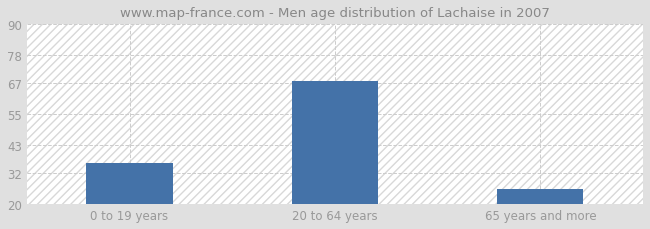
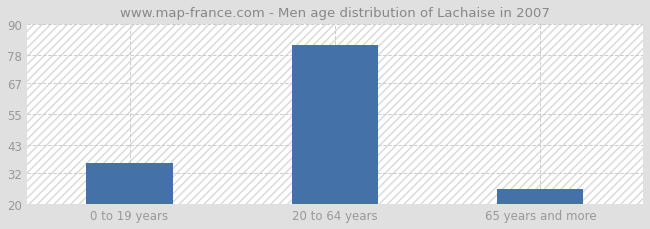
20 to 64 years: 68 -> 82
